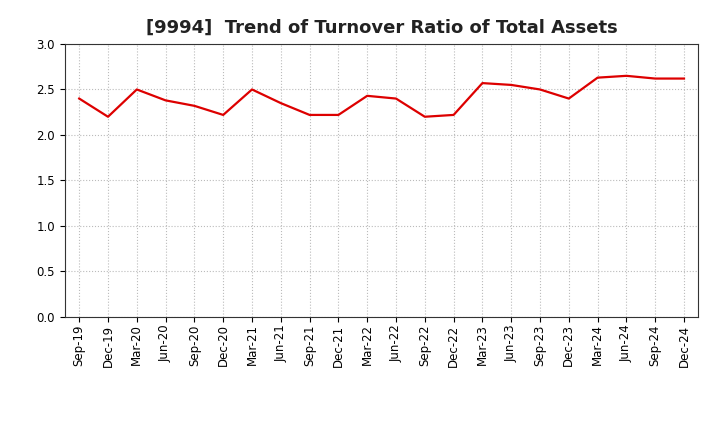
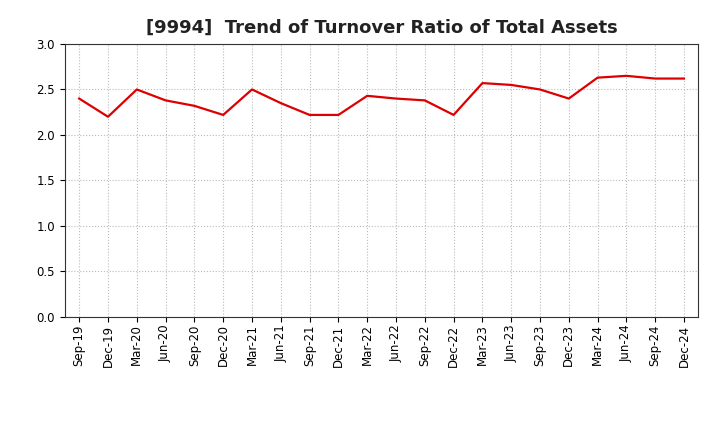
Sep-22: 2.20 -> 2.38
